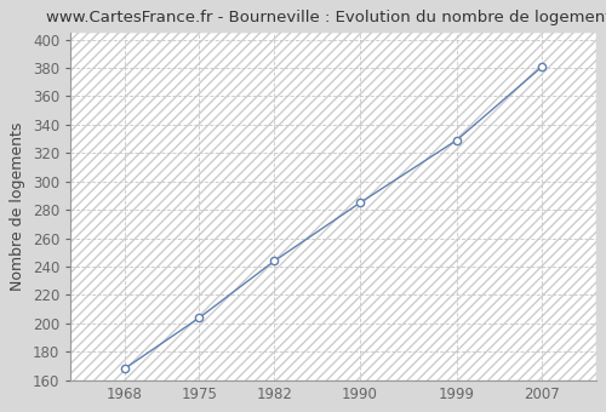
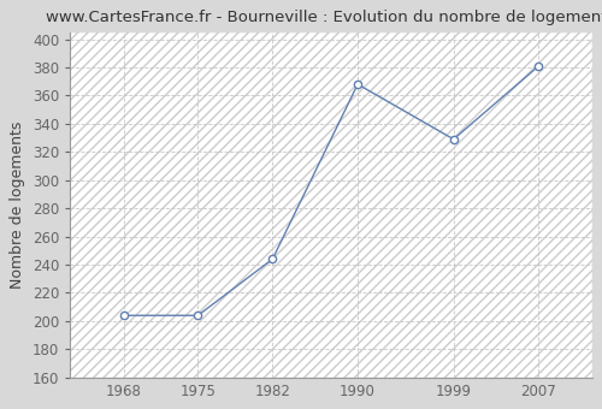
1968: 168 -> 204
1990: 285 -> 368
